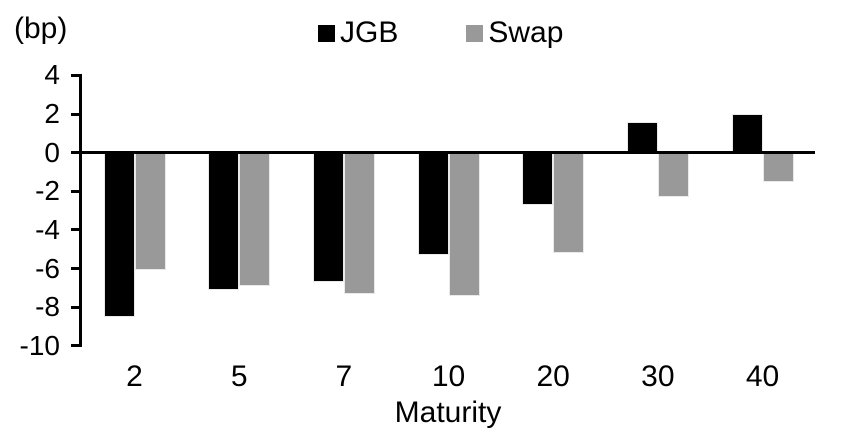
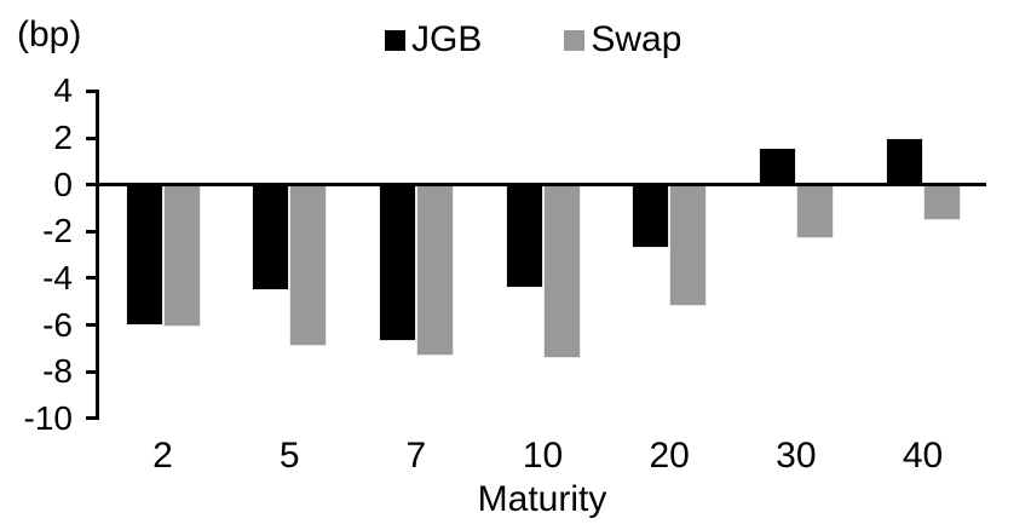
JGB/2: -8.5 -> -6.0
JGB/5: -7.1 -> -4.5
JGB/10: -5.3 -> -4.4
